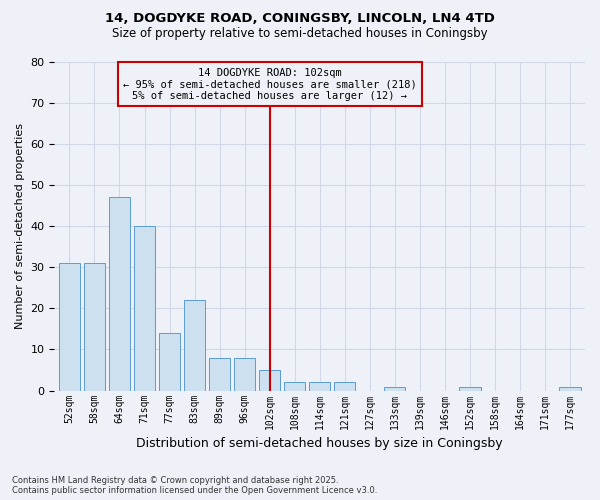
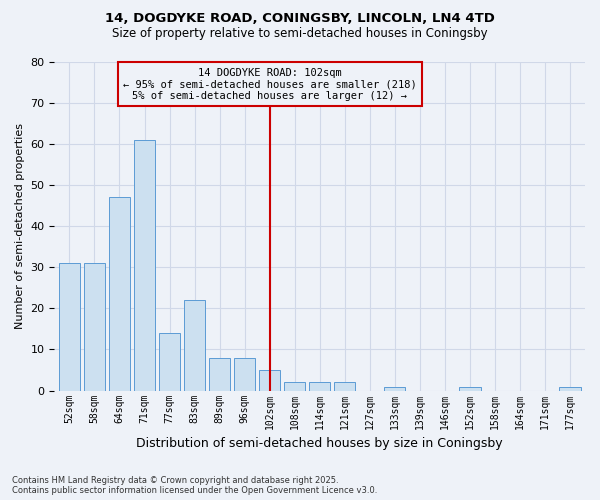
71sqm: 40 -> 61
